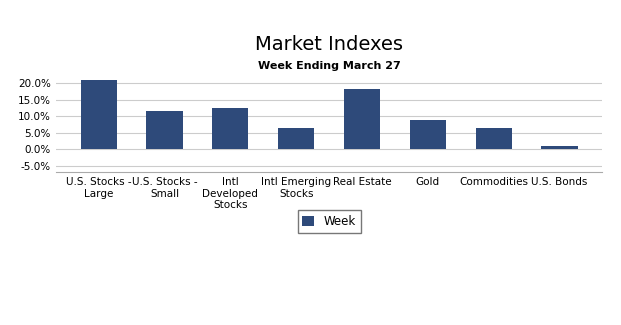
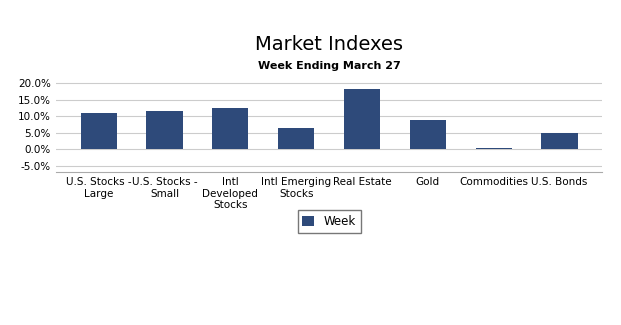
U.S. Stocks - Large: 21.0% -> 10.8%
Commodities: 6.5% -> 0.2%
U.S. Bonds: 1.0% -> 4.8%
